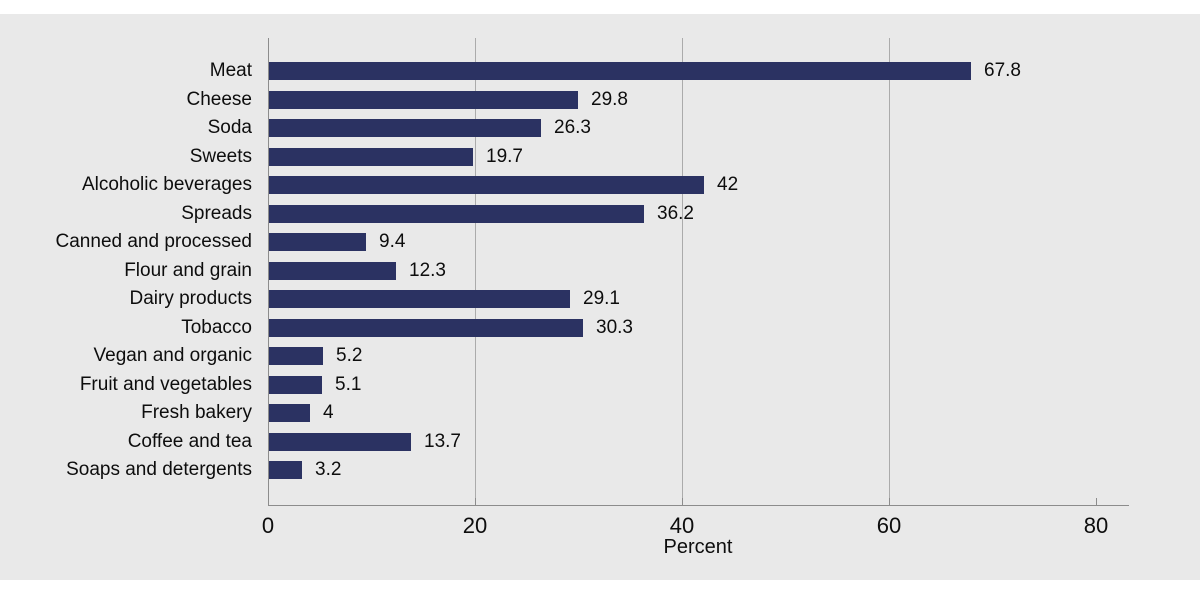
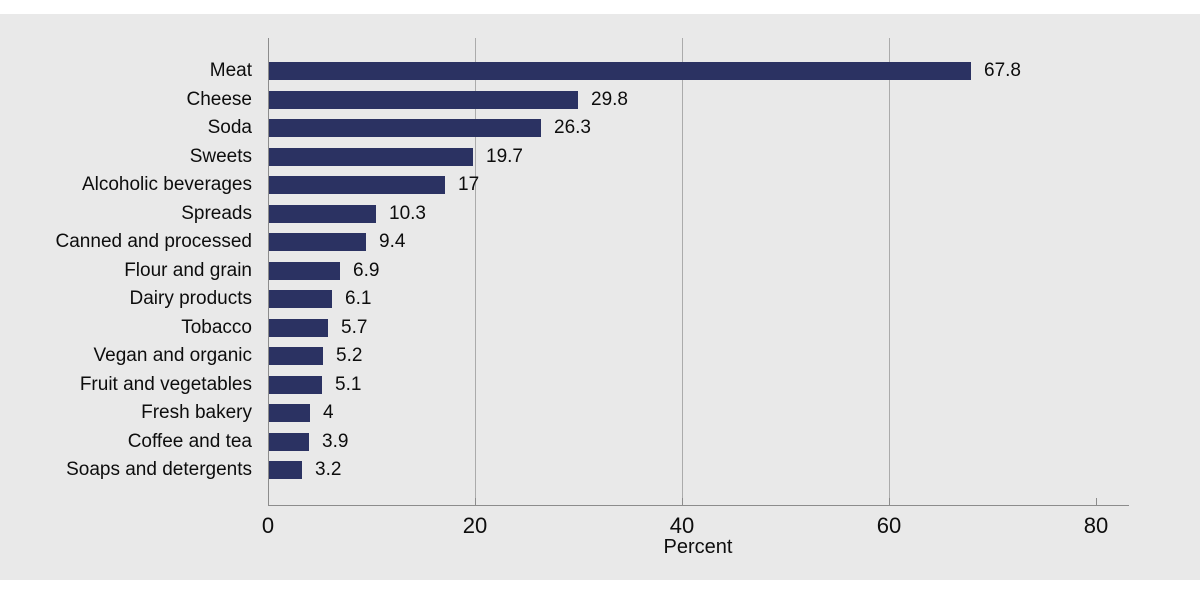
Alcoholic beverages: 42 -> 17
Spreads: 36.2 -> 10.3
Flour and grain: 12.3 -> 6.9
Dairy products: 29.1 -> 6.1
Tobacco: 30.3 -> 5.7
Coffee and tea: 13.7 -> 3.9
